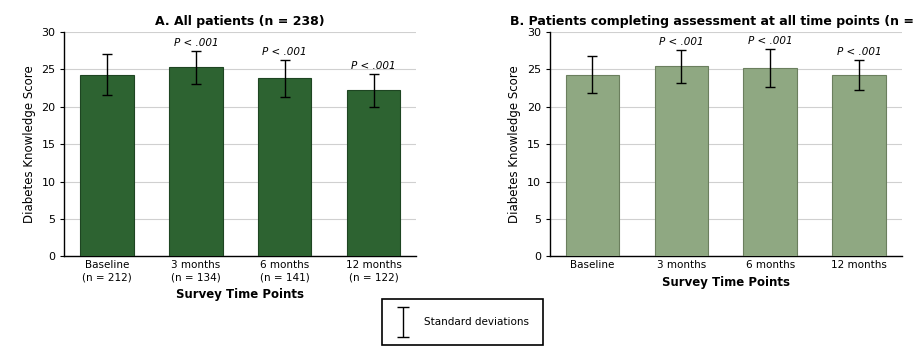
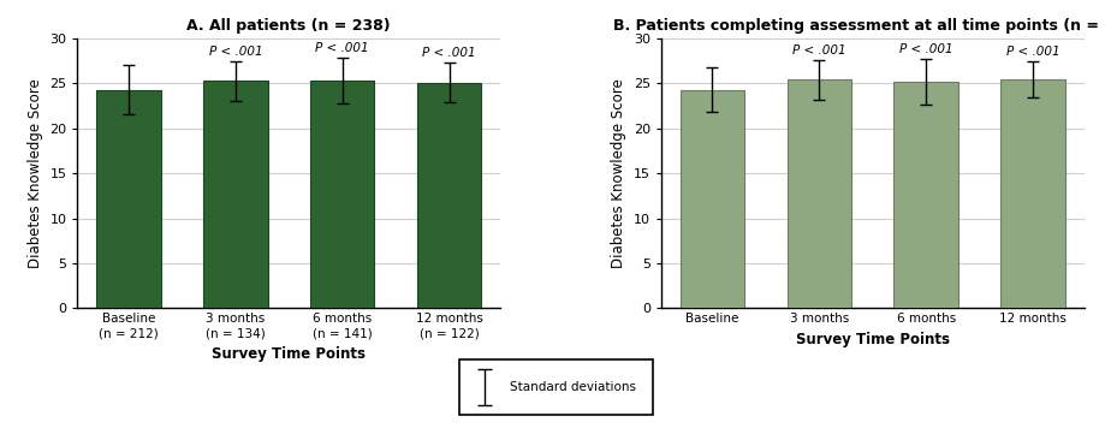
A. All patients (n = 238)/6 months (n = 141): 23.8 -> 25.3
A. All patients (n = 238)/12 months (n = 122): 22.2 -> 25.1
12 months: 24.2 -> 25.4
